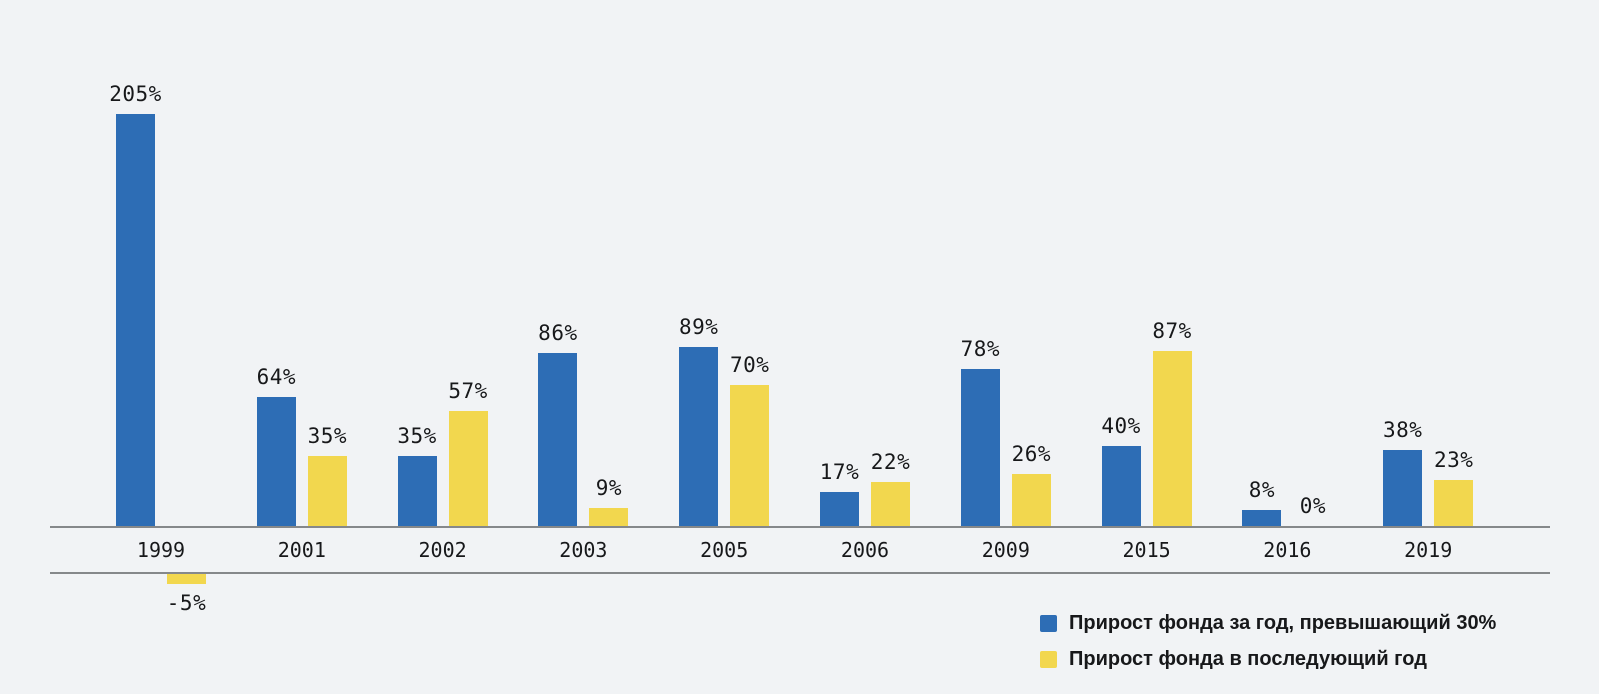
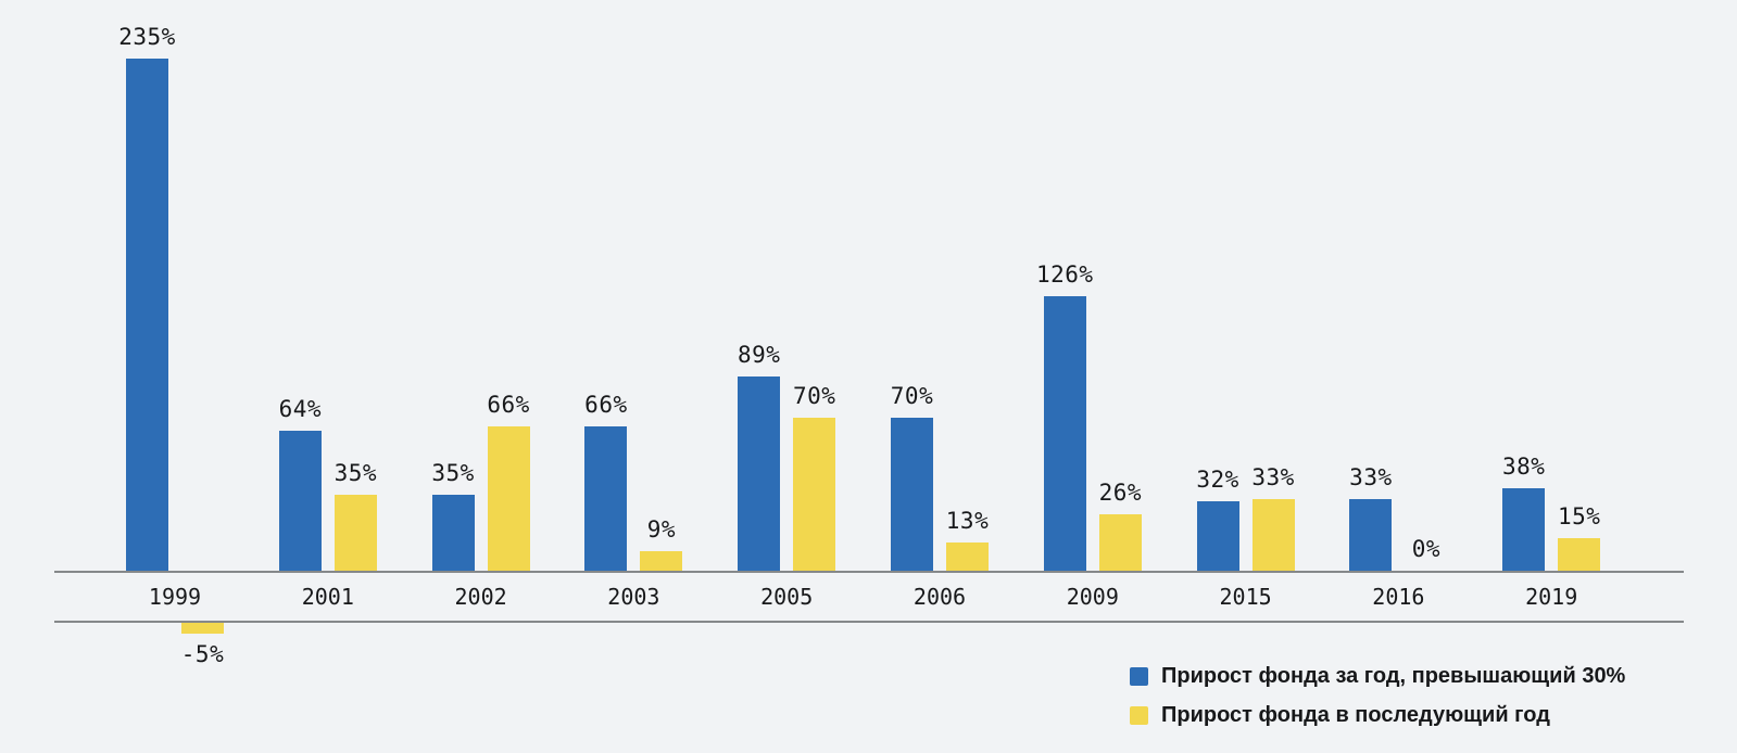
Прирост фонда за год, превышающий 30%/1999: 205% -> 235%
Прирост фонда в последующий год/2002: 57% -> 66%
Прирост фонда за год, превышающий 30%/2003: 86% -> 66%
Прирост фонда за год, превышающий 30%/2006: 17% -> 70%
Прирост фонда в последующий год/2006: 22% -> 13%
Прирост фонда за год, превышающий 30%/2009: 78% -> 126%
Прирост фонда за год, превышающий 30%/2015: 40% -> 32%
Прирост фонда в последующий год/2015: 87% -> 33%
Прирост фонда за год, превышающий 30%/2016: 8% -> 33%
Прирост фонда в последующий год/2019: 23% -> 15%
